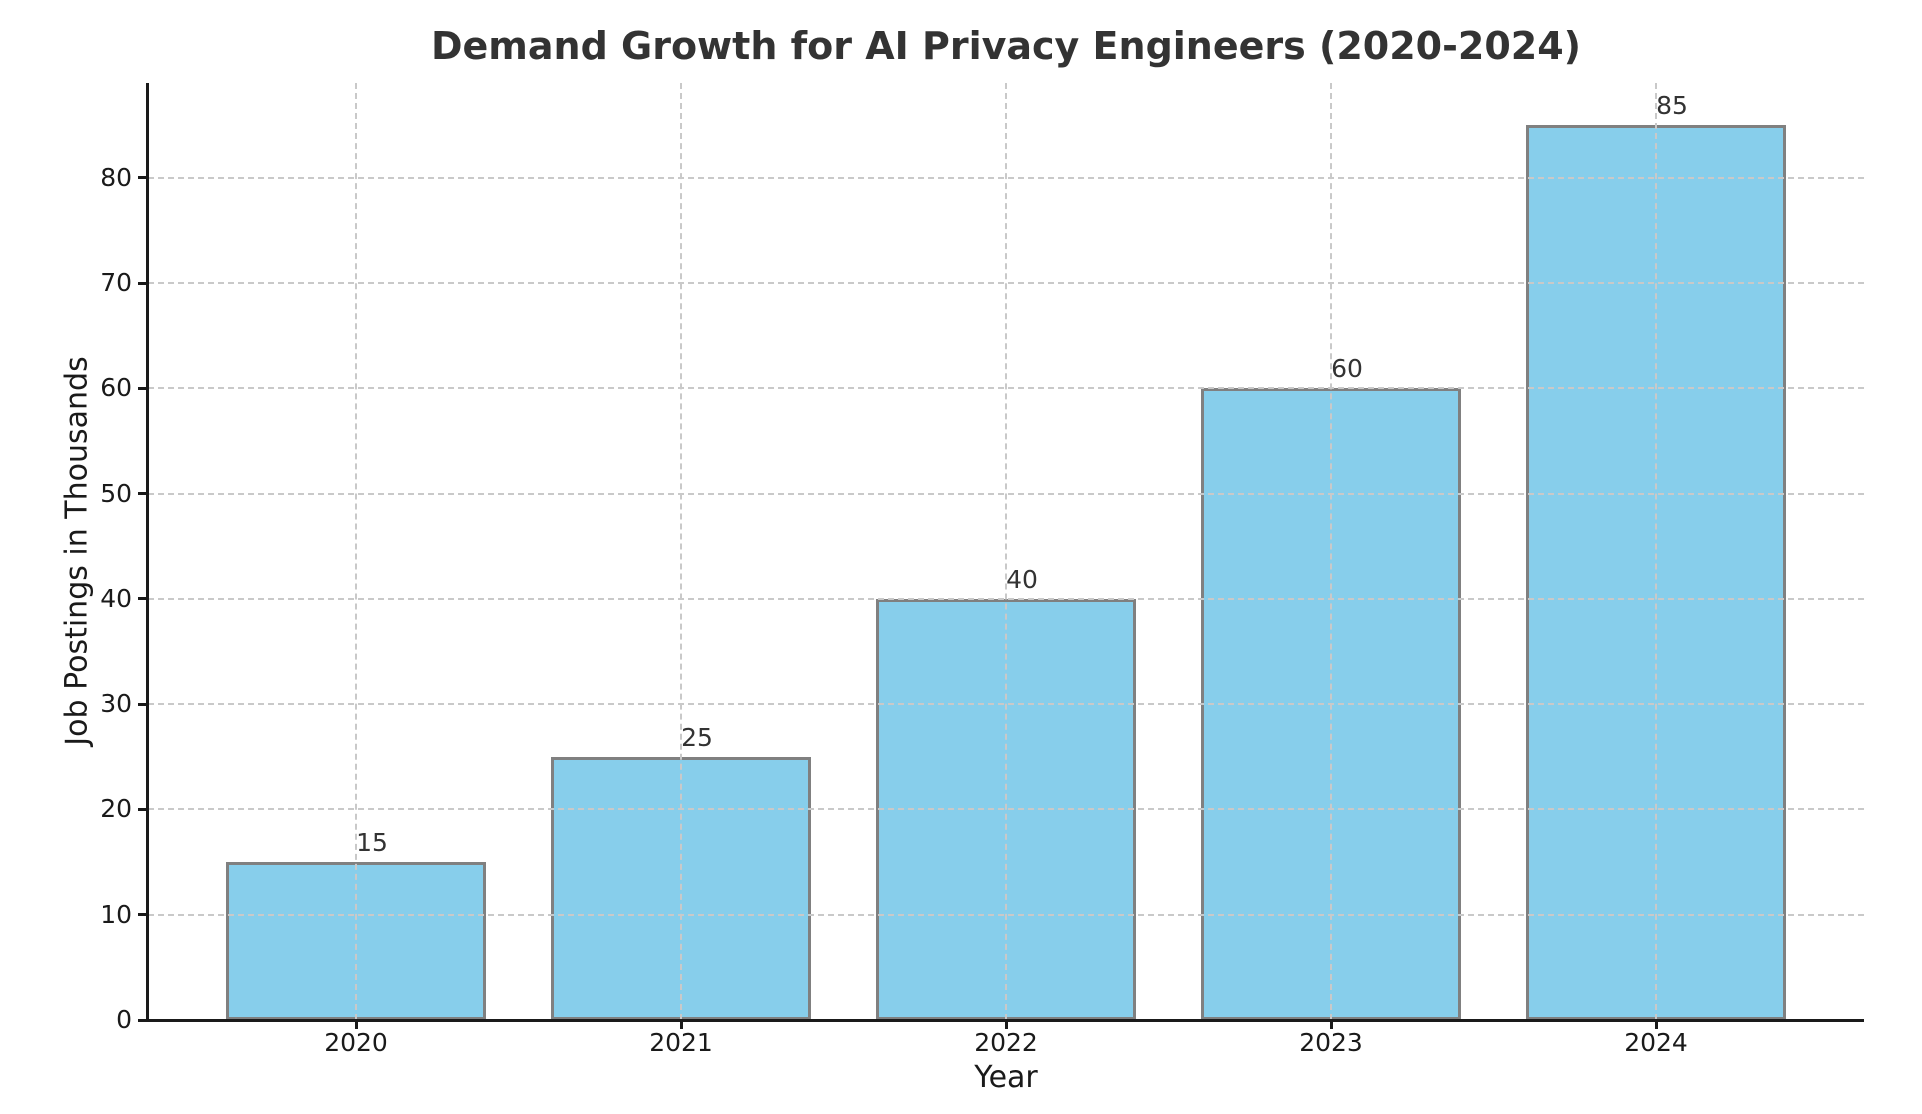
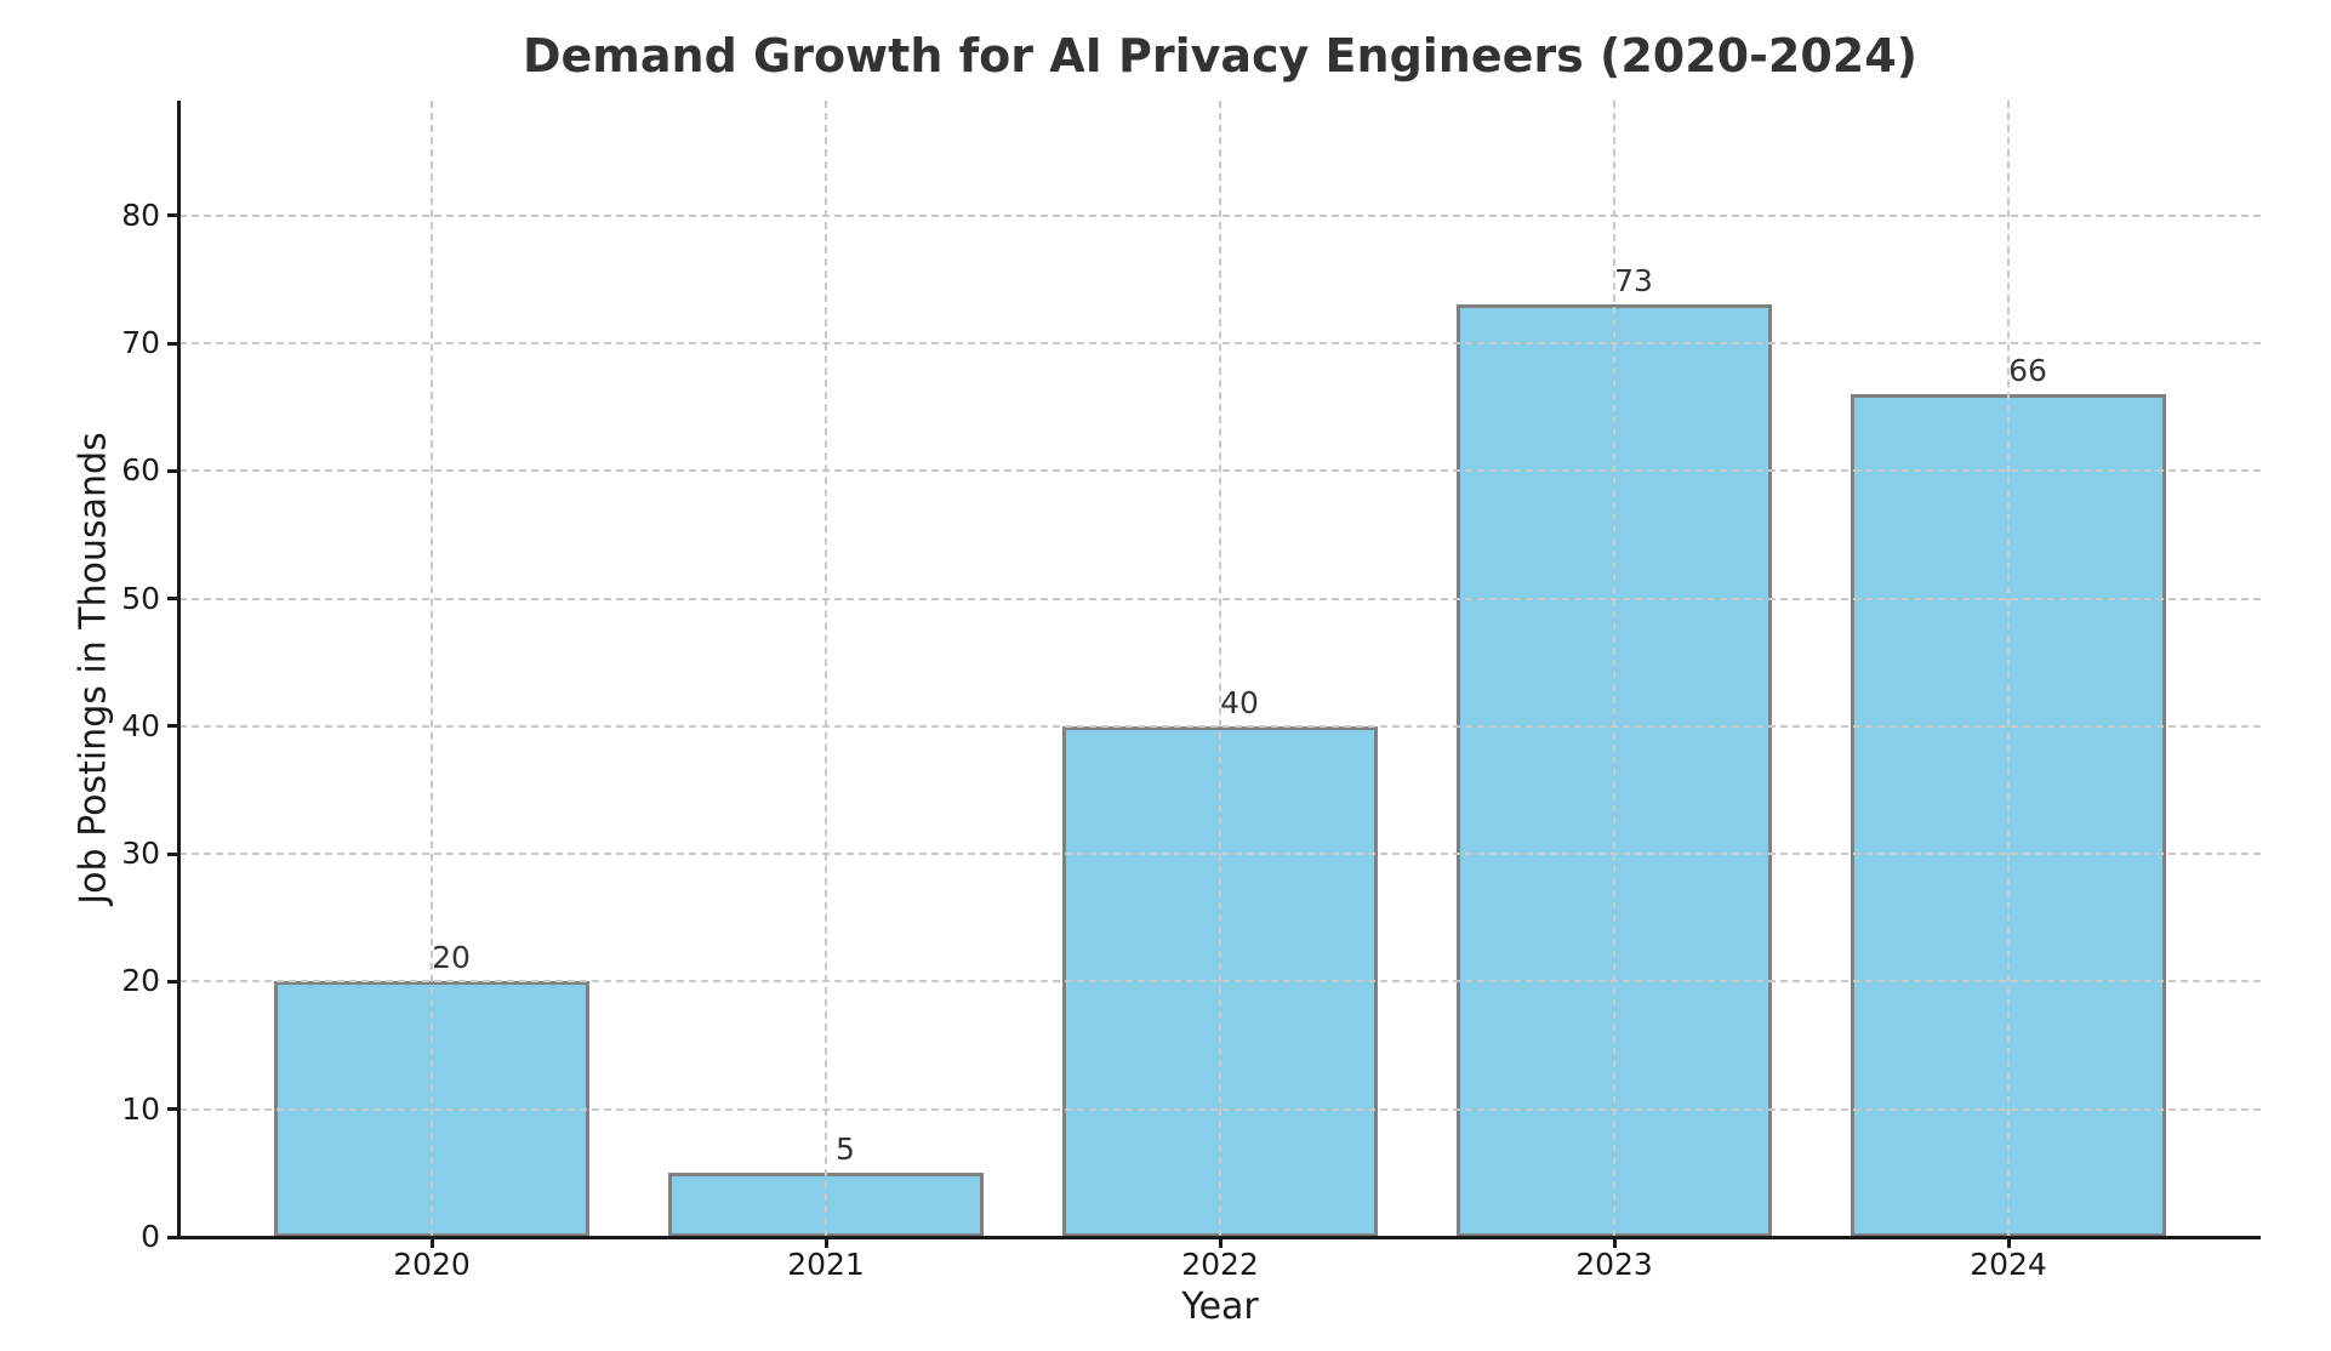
2020: 15 -> 20
2021: 25 -> 5
2023: 60 -> 73
2024: 85 -> 66
